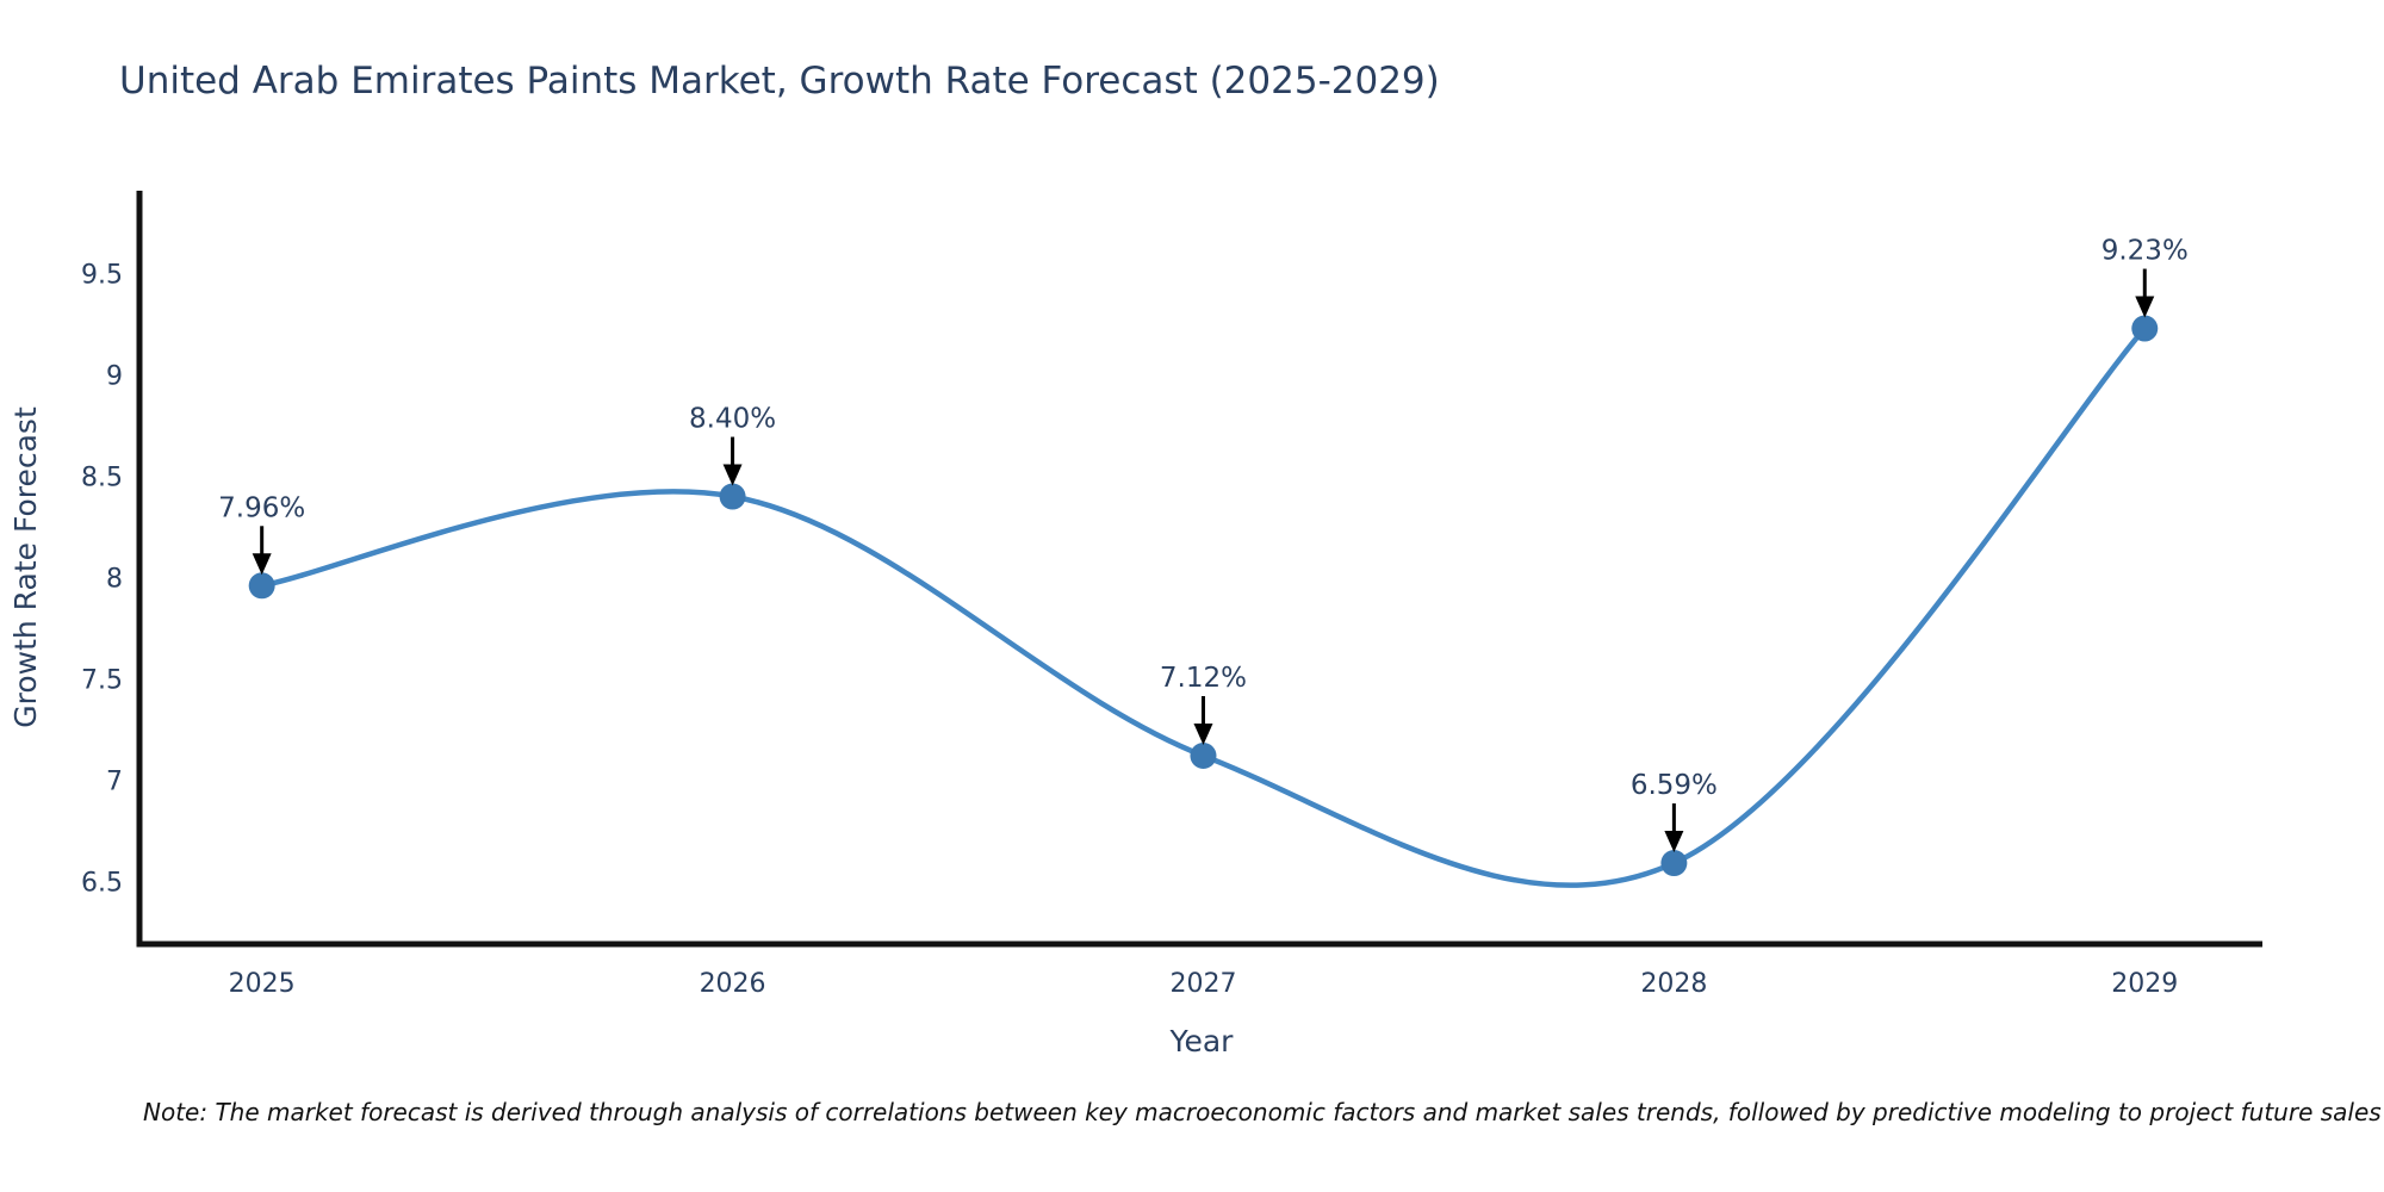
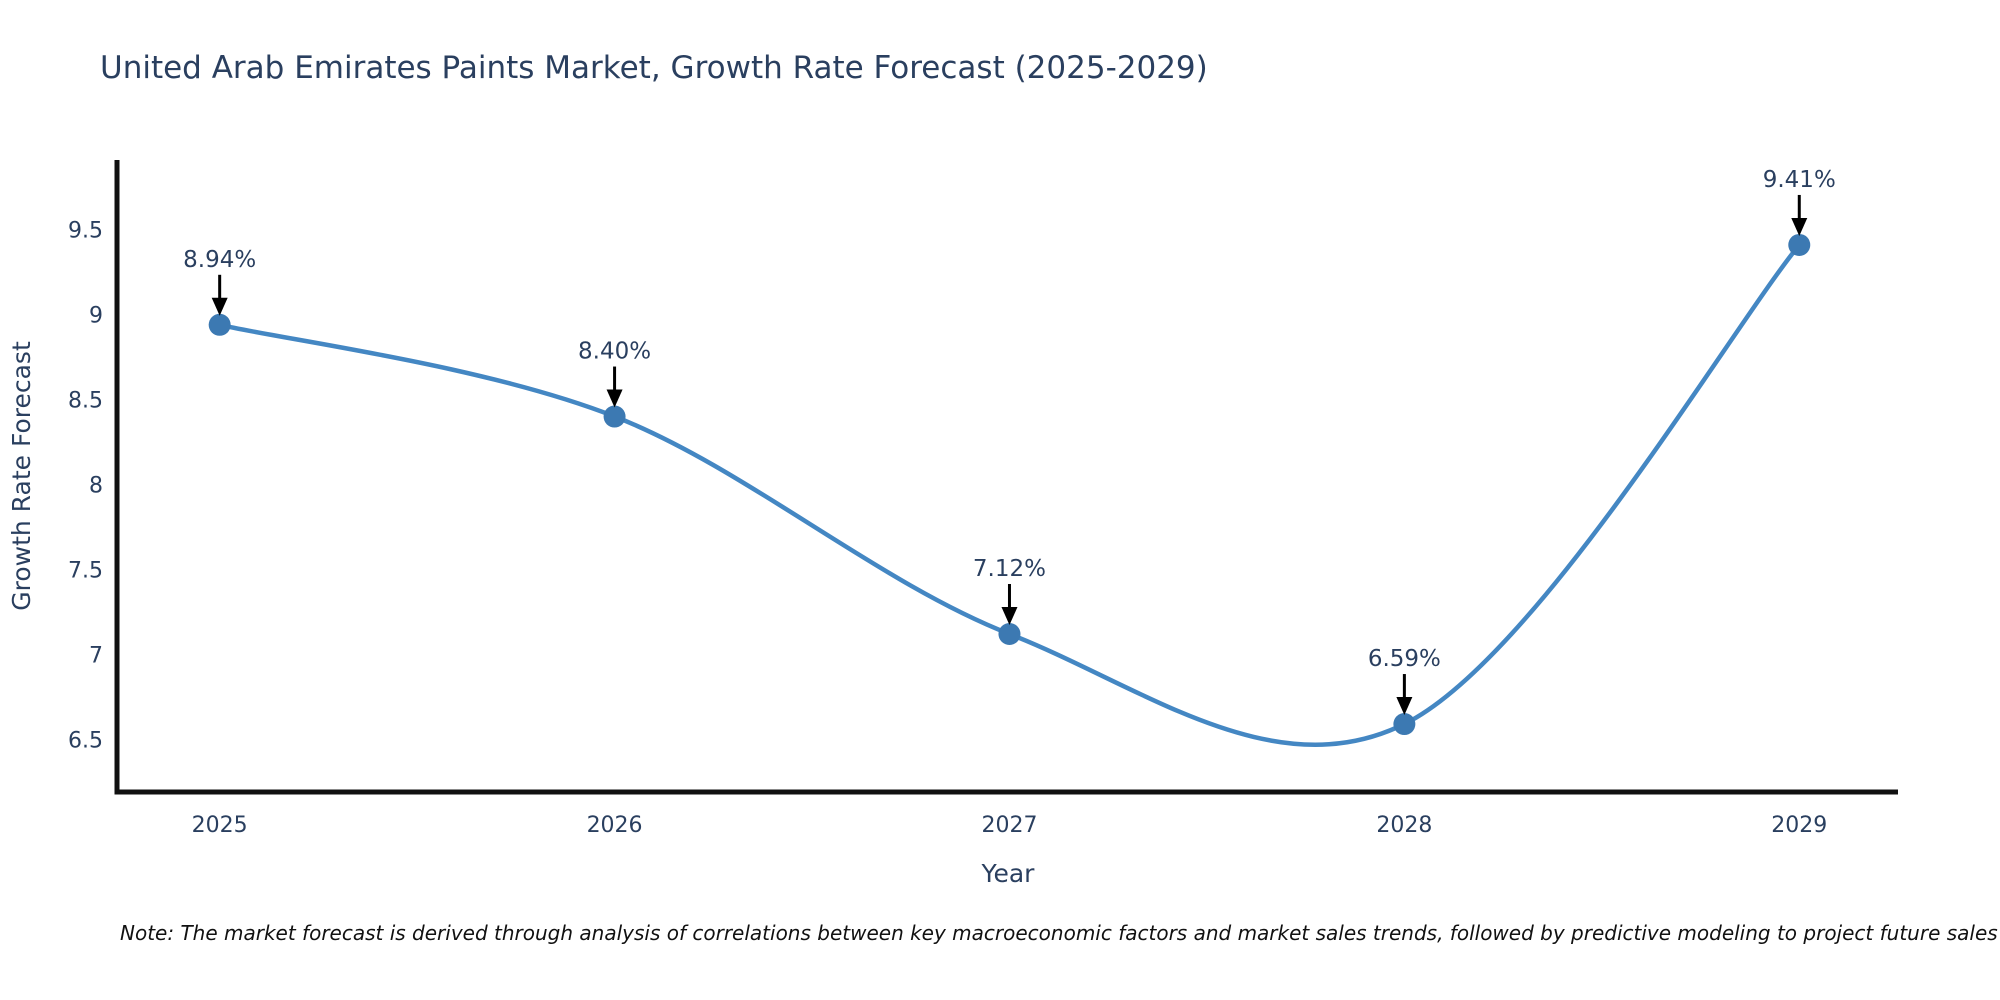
2025: 7.96% -> 8.94%
2029: 9.23% -> 9.41%
